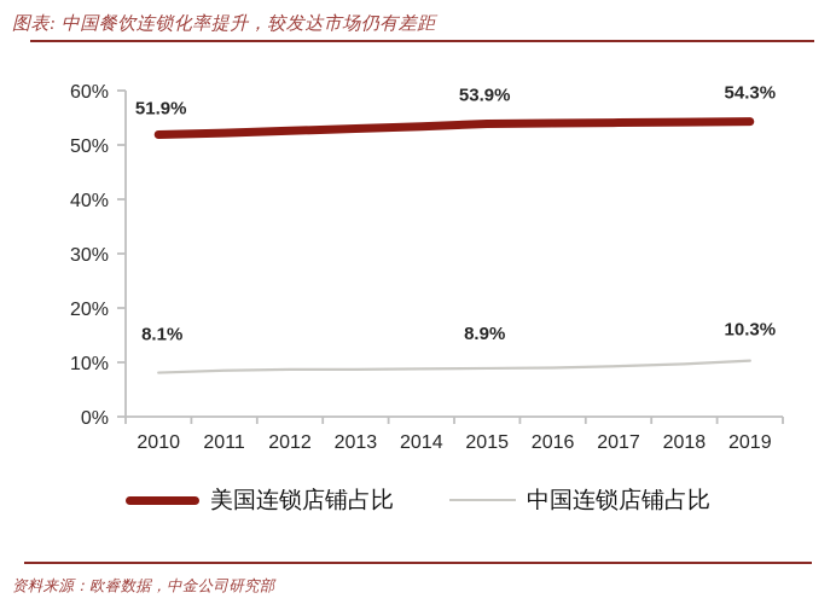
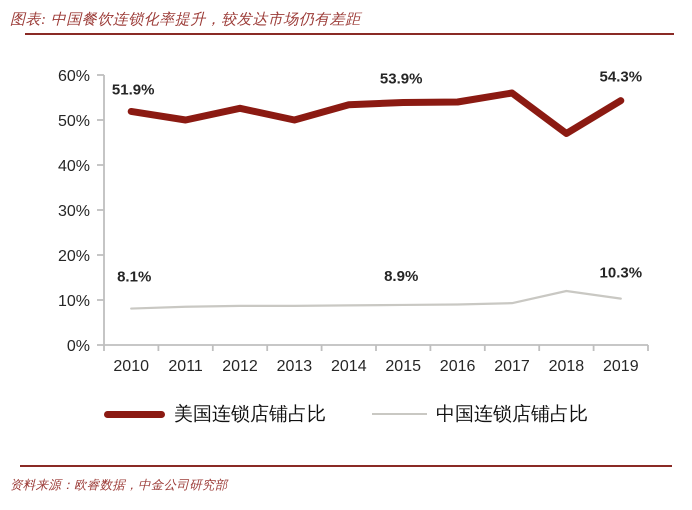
美国连锁店铺占比/2011: 52% -> 50%
美国连锁店铺占比/2013: 53% -> 50%
美国连锁店铺占比/2017: 54% -> 56%
美国连锁店铺占比/2018: 54% -> 47%
中国连锁店铺占比/2018: 10% -> 12%
